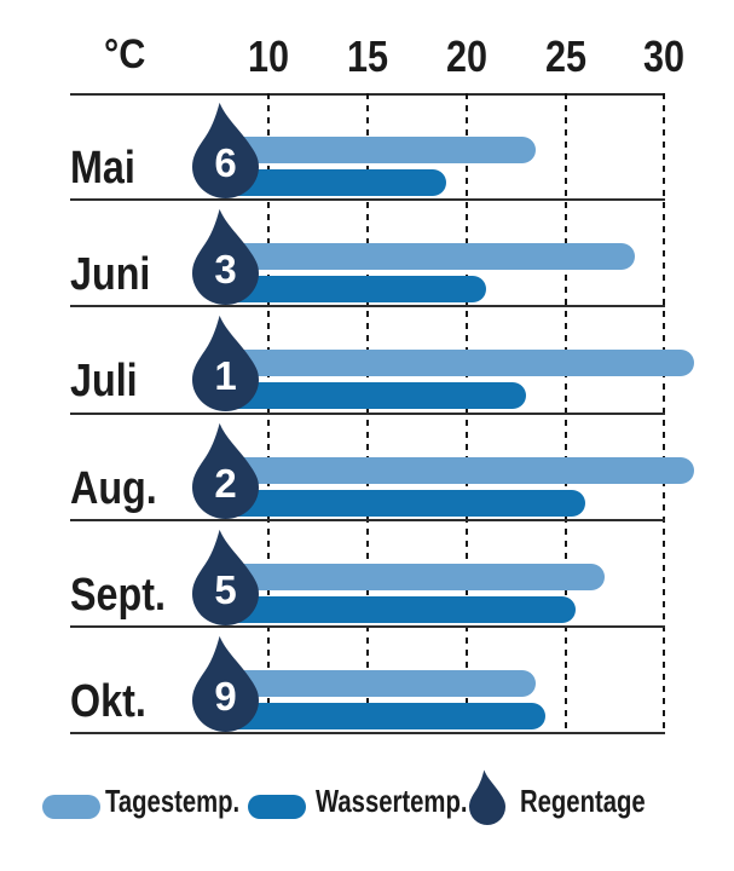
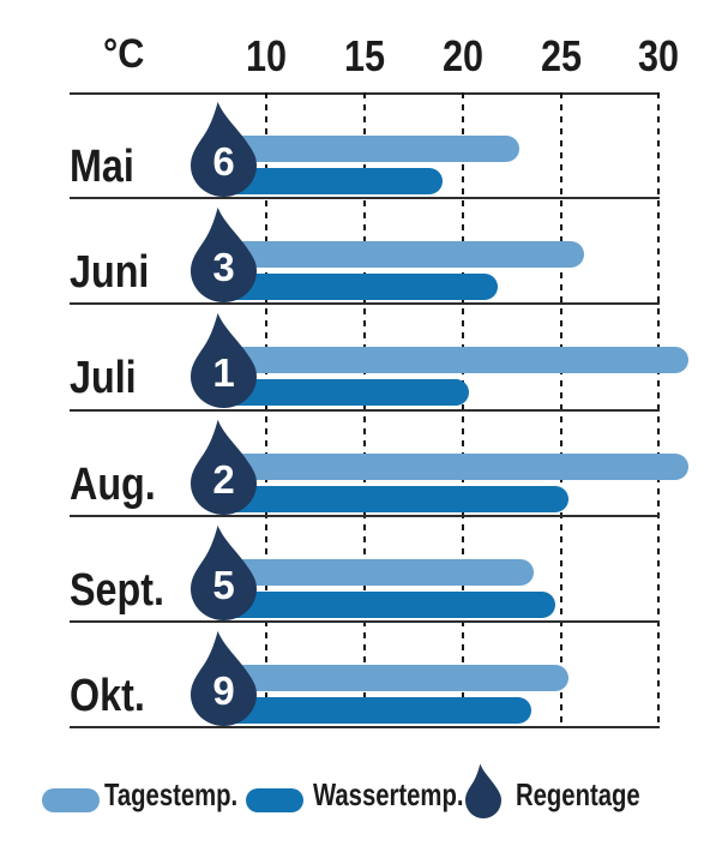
Tagestemp./Mai: 23.5 -> 22.9
Tagestemp./Juni: 28.5 -> 26.2
Wassertemp./Juni: 21.0 -> 21.8
Wassertemp./Juli: 23.0 -> 20.3
Wassertemp./Aug.: 26.0 -> 25.4
Tagestemp./Sept.: 27.0 -> 23.6
Wassertemp./Sept.: 25.5 -> 24.7
Tagestemp./Okt.: 23.5 -> 25.4
Wassertemp./Okt.: 24.0 -> 23.5
